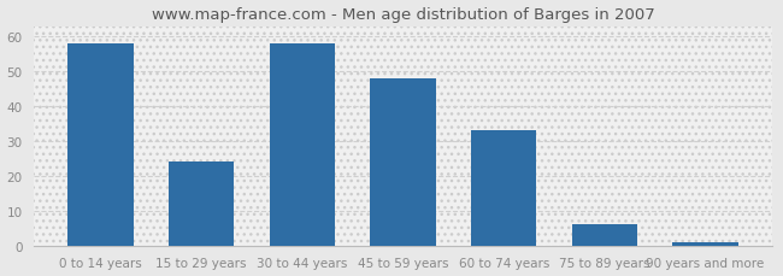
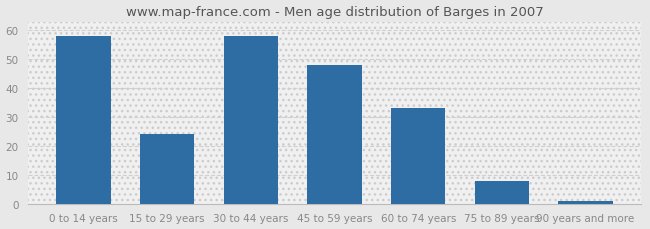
75 to 89 years: 6 -> 8
